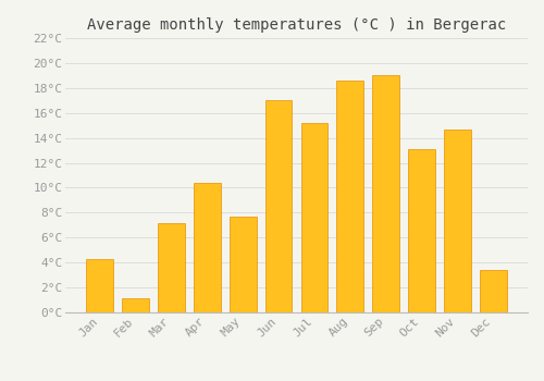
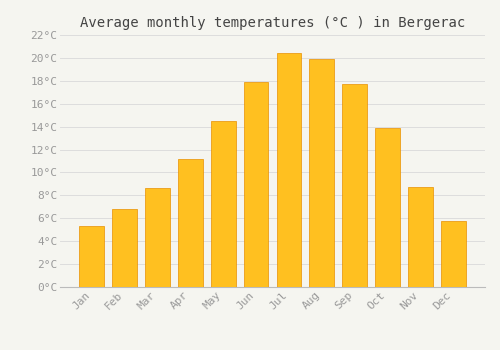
Jan: 4.3°C -> 5.3°C
Feb: 1.1°C -> 6.8°C
Mar: 7.2°C -> 8.6°C
Apr: 10.4°C -> 11.2°C
May: 7.7°C -> 14.5°C
Jun: 17.0°C -> 17.9°C
Jul: 15.2°C -> 20.4°C
Aug: 18.6°C -> 19.9°C
Sep: 19.0°C -> 17.7°C
Oct: 13.1°C -> 13.9°C
Nov: 14.7°C -> 8.7°C
Dec: 3.4°C -> 5.8°C
